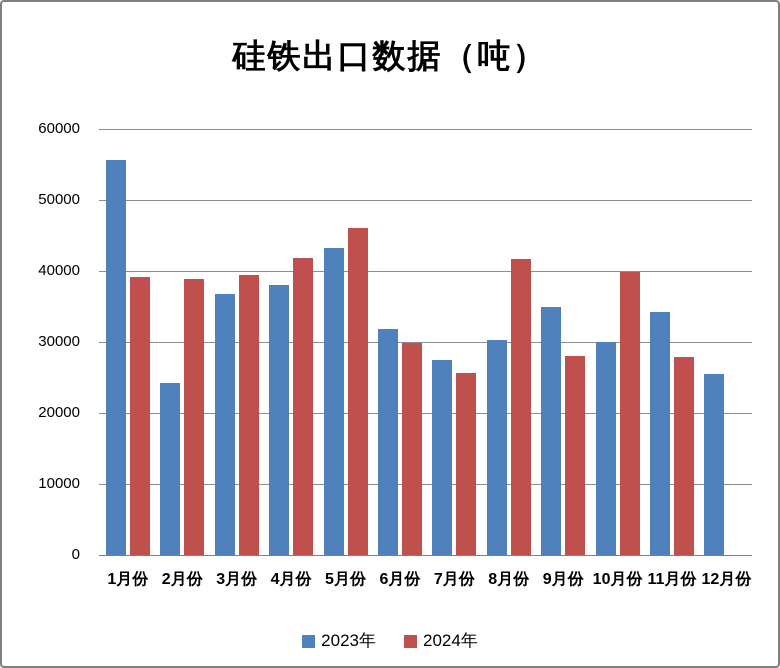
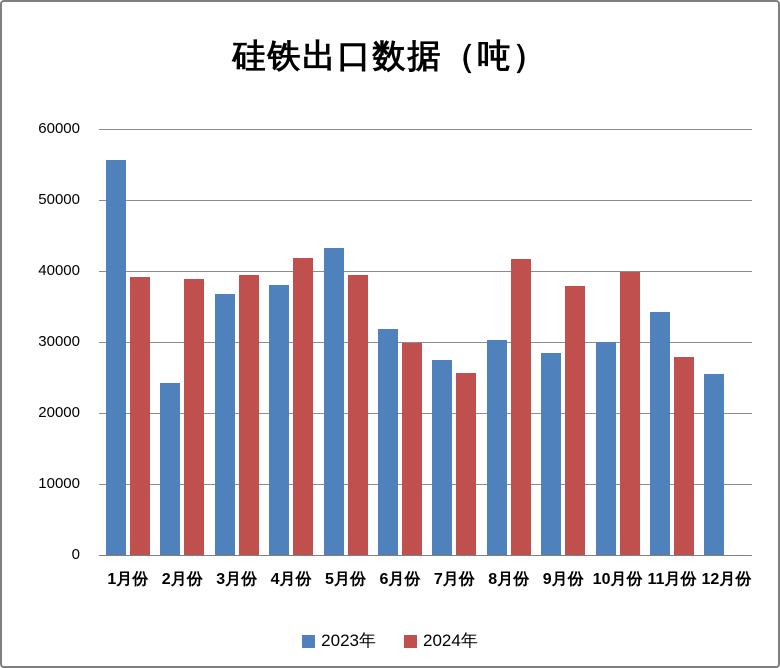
2024年/5月份: 46000 -> 39000
2023年/9月份: 35000 -> 28000
2024年/9月份: 28000 -> 38000
